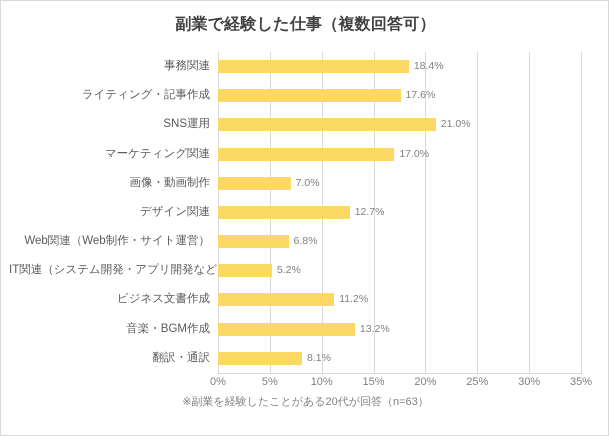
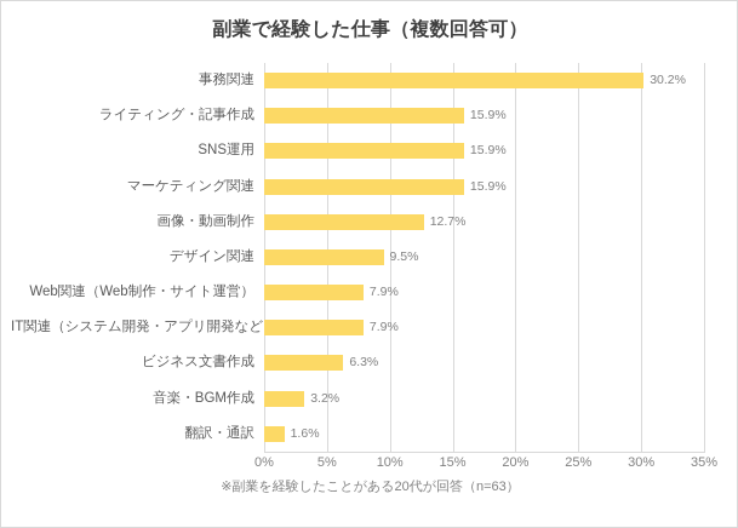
事務関連: 18.4% -> 30.2%
ライティング・記事作成: 17.6% -> 15.9%
SNS運用: 21.0% -> 15.9%
マーケティング関連: 17.0% -> 15.9%
画像・動画制作: 7.0% -> 12.7%
デザイン関連: 12.7% -> 9.5%
Web関連（Web制作・サイト運営）: 6.8% -> 7.9%
IT関連（システム開発・アプリ開発など）: 5.2% -> 7.9%
ビジネス文書作成: 11.2% -> 6.3%
音楽・BGM作成: 13.2% -> 3.2%
翻訳・通訳: 8.1% -> 1.6%
